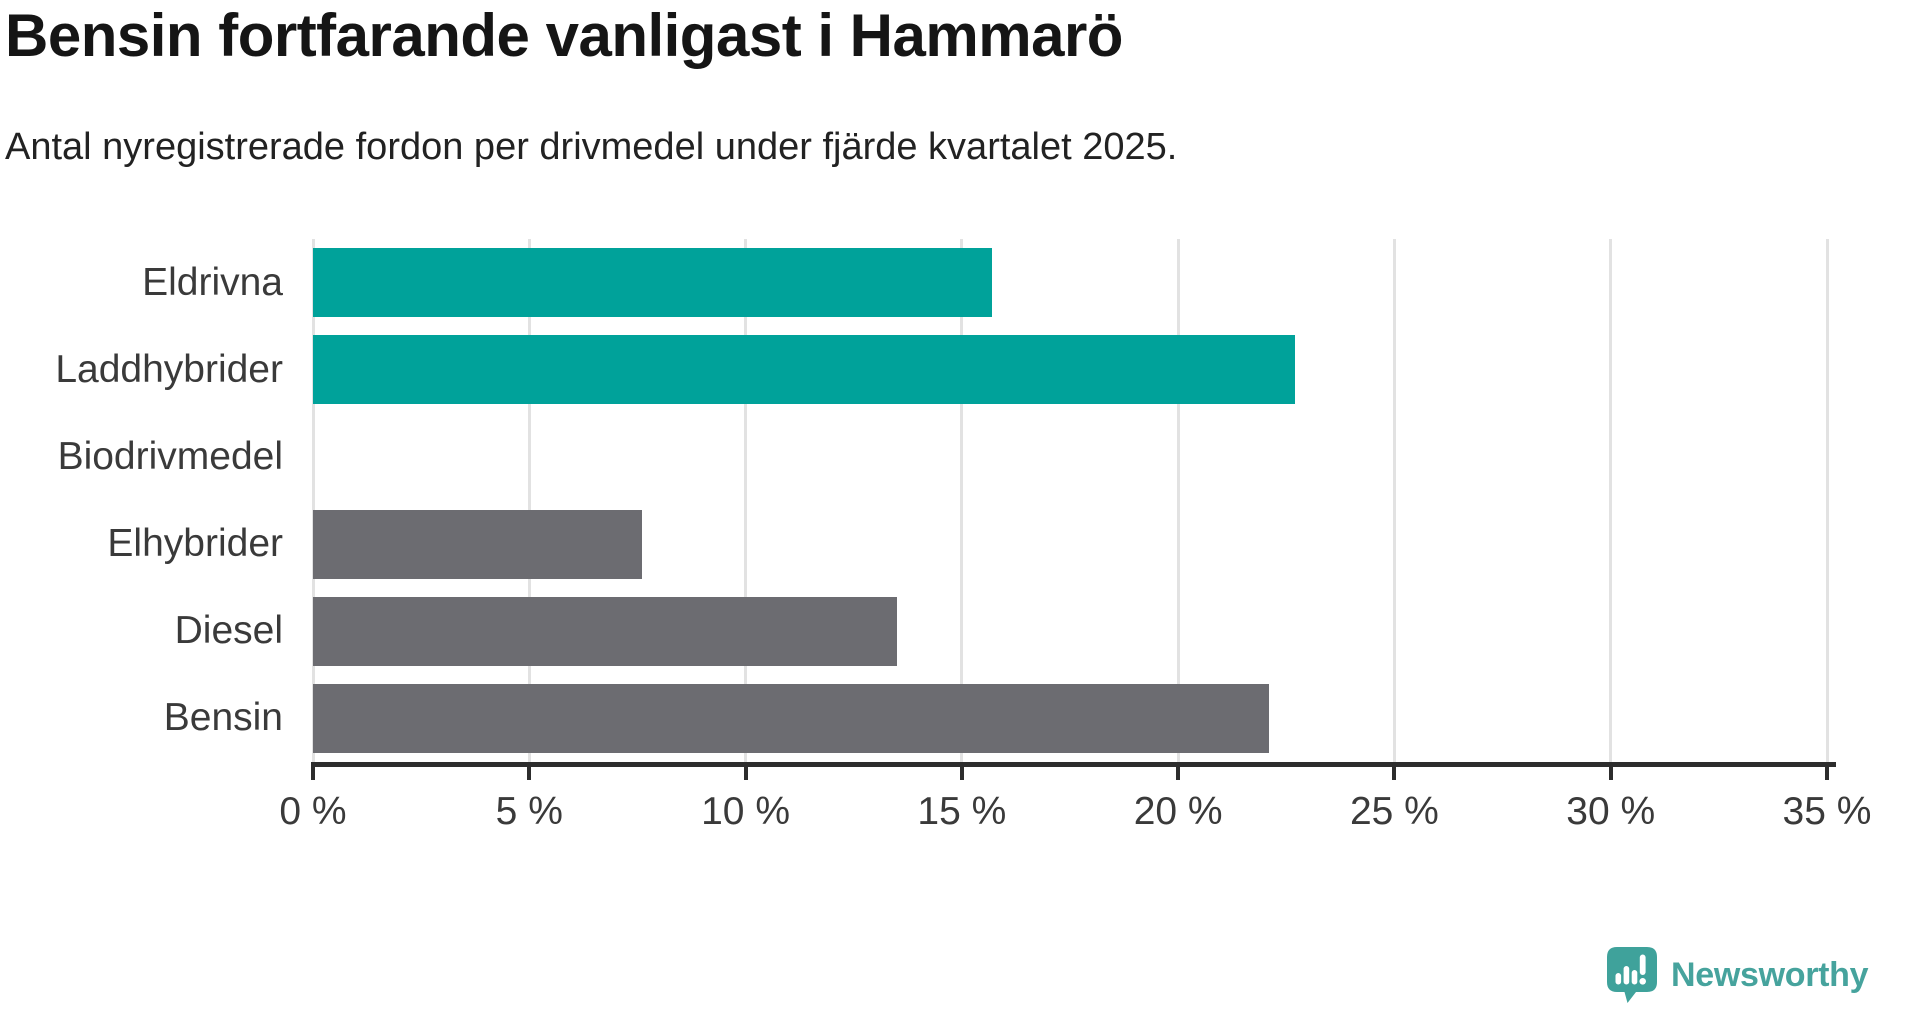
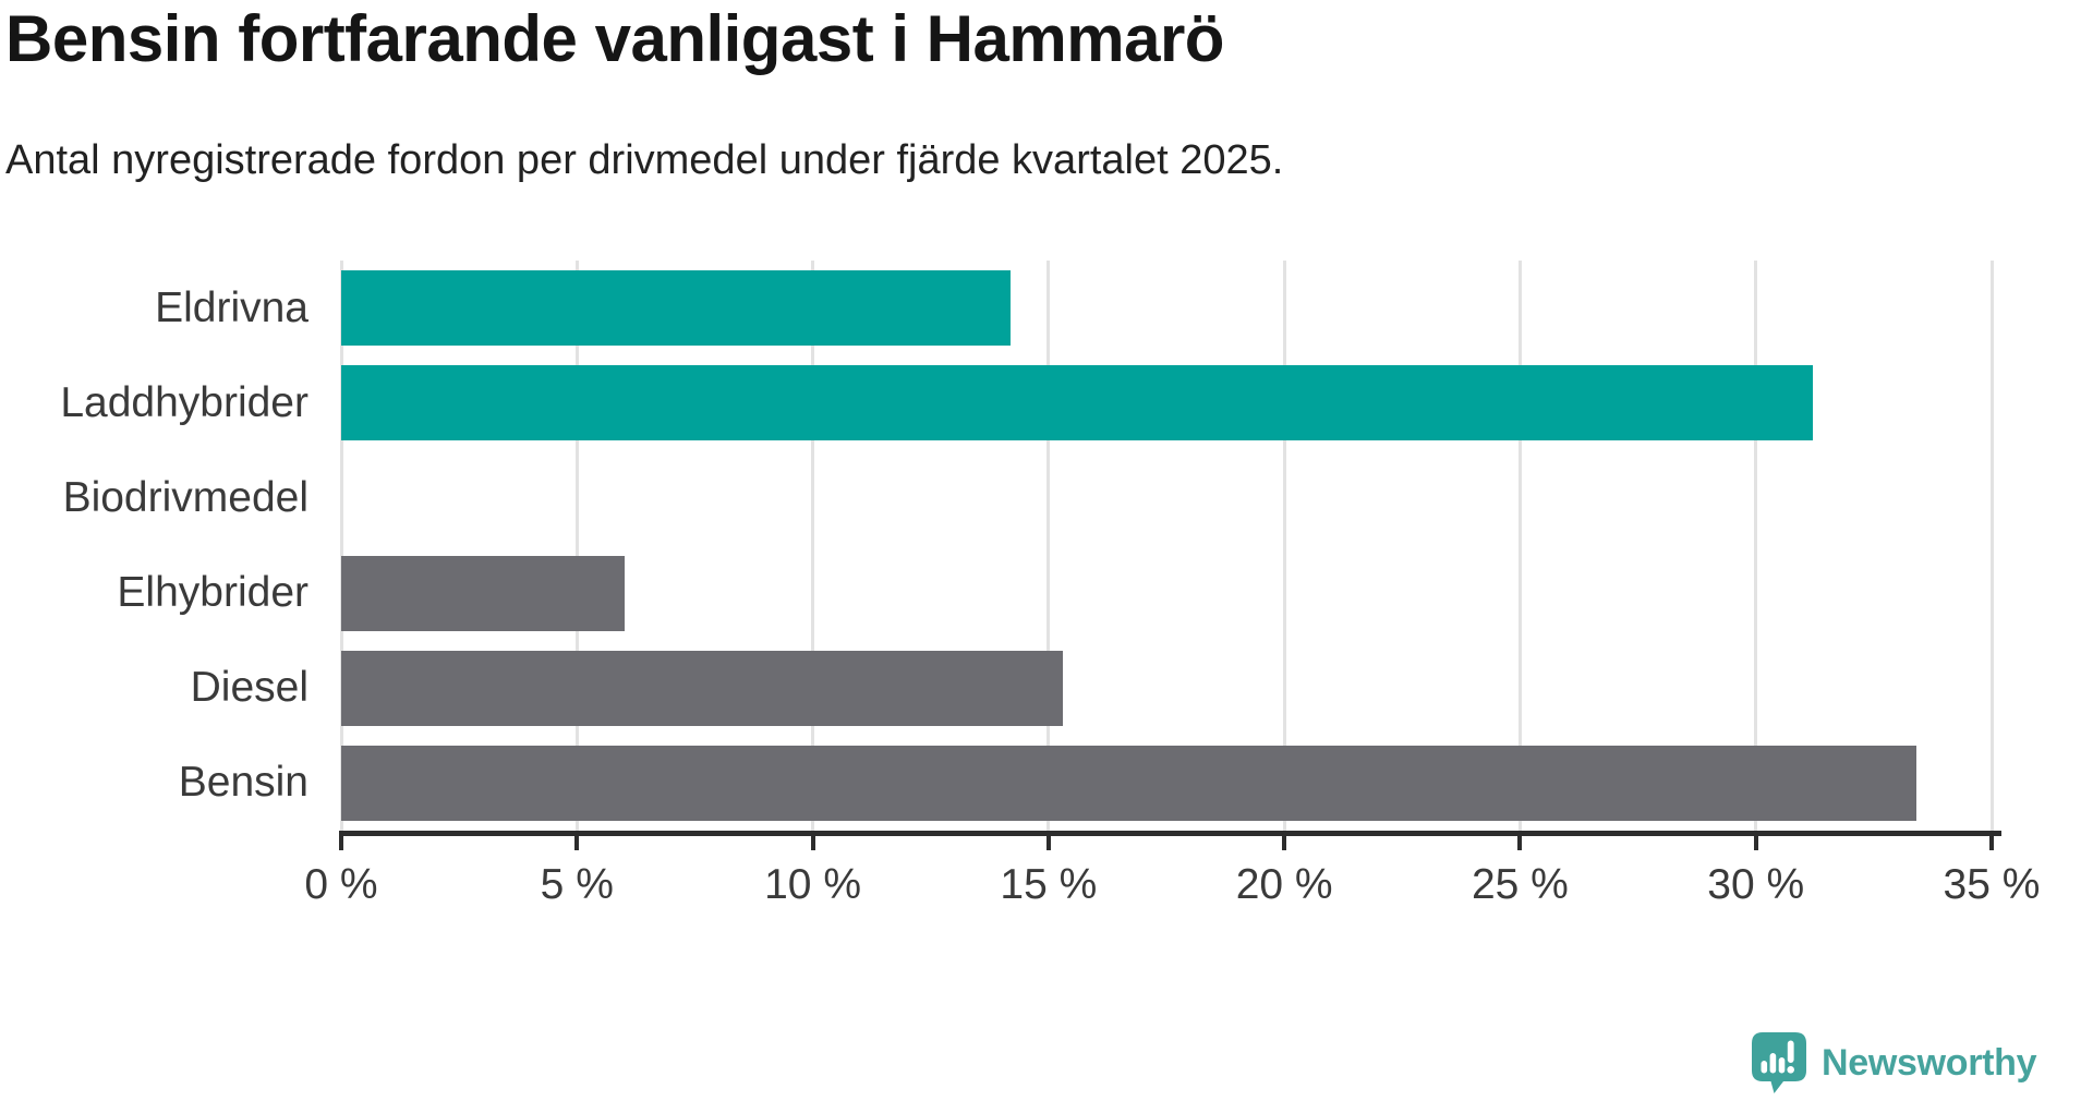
Eldrivna: 15.7% -> 14.2%
Laddhybrider: 22.7% -> 31.2%
Elhybrider: 7.6% -> 6.0%
Diesel: 13.5% -> 15.3%
Bensin: 22.1% -> 33.4%
